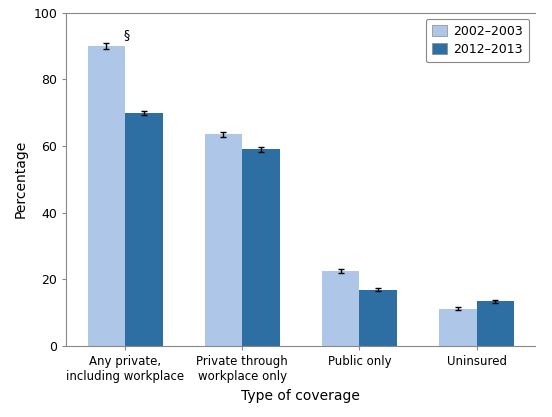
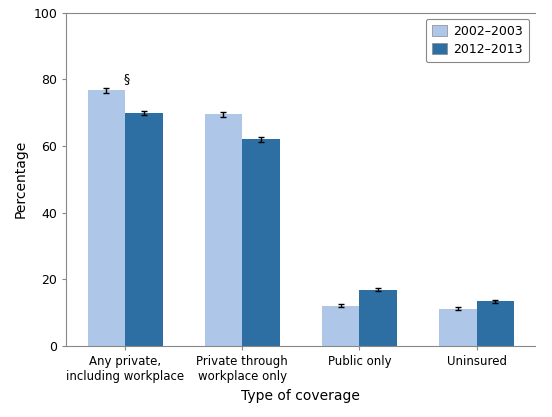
2002–2003/Any private, including workplace: 90.0 -> 76.7
2002–2003/Private through workplace only: 63.5 -> 69.5
2012–2013/Private through workplace only: 59.0 -> 62.0
2002–2003/Public only: 22.5 -> 12.1
